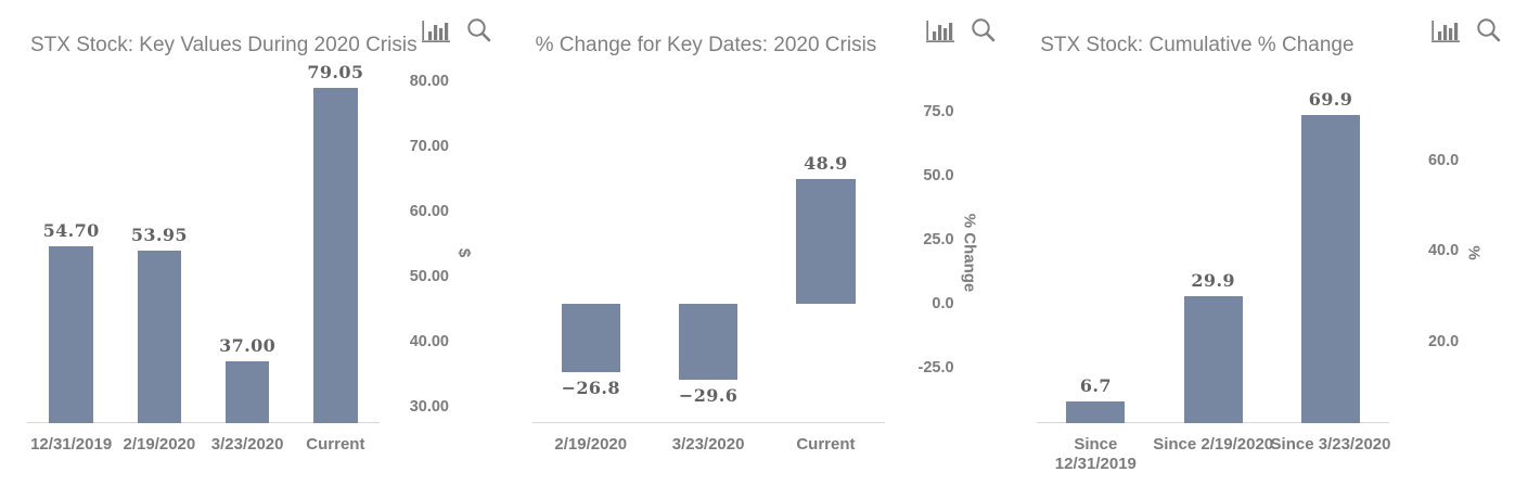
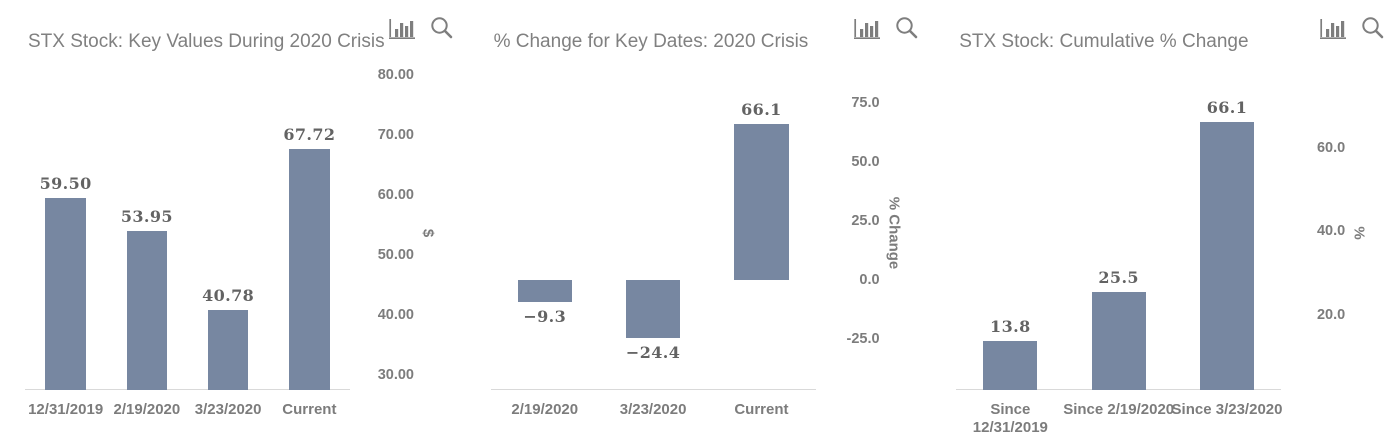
STX Stock: Key Values During 2020 Crisis/12/31/2019: 54.70 -> 59.50
STX Stock: Key Values During 2020 Crisis/3/23/2020: 37.00 -> 40.78
STX Stock: Key Values During 2020 Crisis/Current: 79.05 -> 67.72
% Change for Key Dates: 2020 Crisis/2/19/2020: −26.8 -> −9.3
% Change for Key Dates: 2020 Crisis/3/23/2020: −29.6 -> −24.4
% Change for Key Dates: 2020 Crisis/Current: 48.9 -> 66.1
STX Stock: Cumulative % Change/Since 12/31/2019: 6.7 -> 13.8
STX Stock: Cumulative % Change/Since 2/19/2020: 29.9 -> 25.5
STX Stock: Cumulative % Change/Since 3/23/2020: 69.9 -> 66.1
